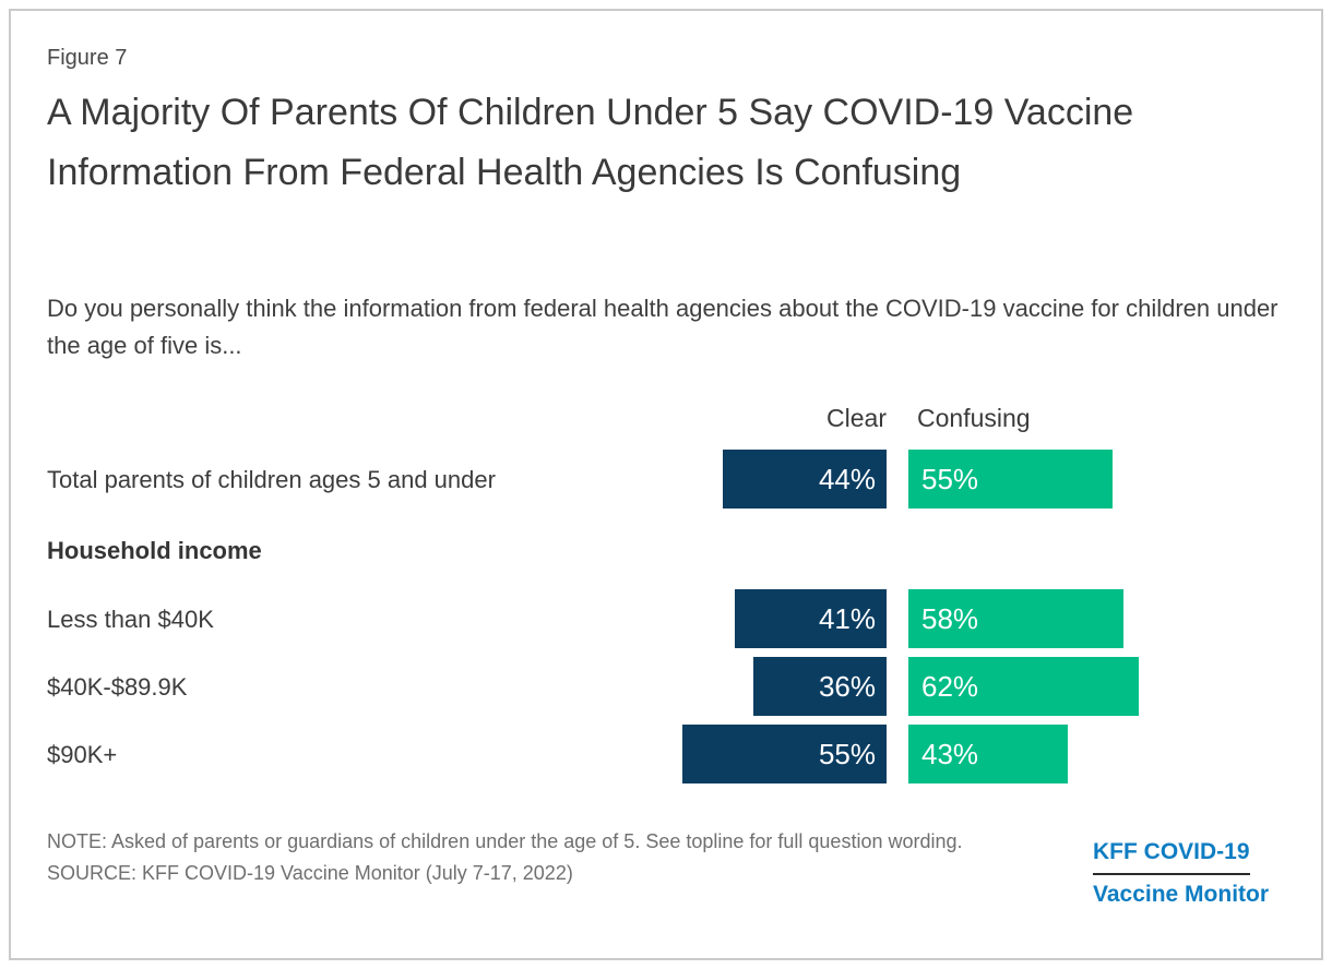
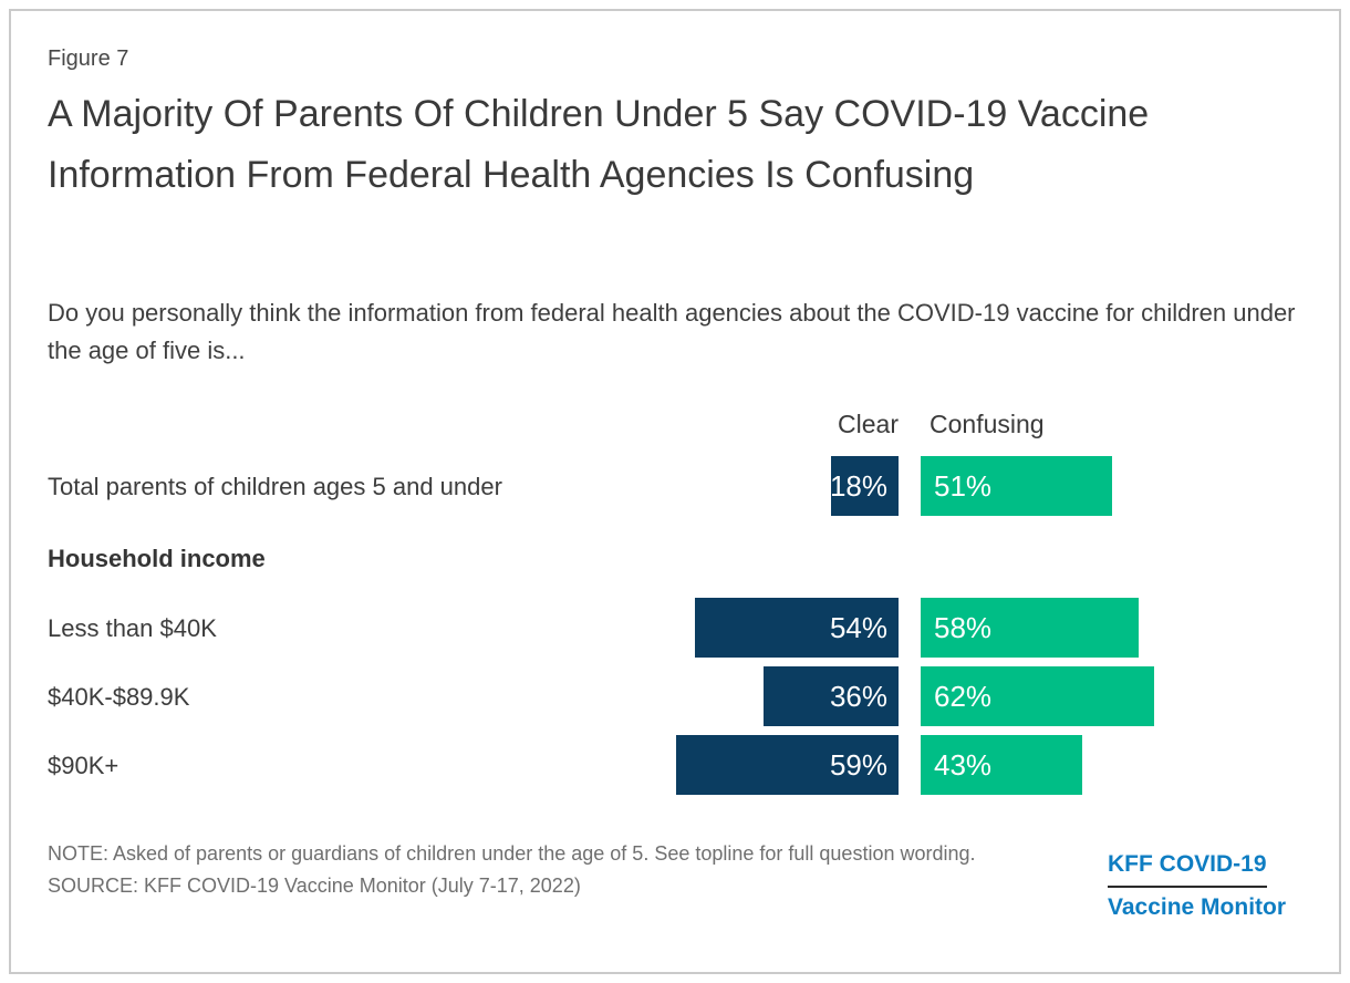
Clear/Total parents of children ages 5 and under: 44% -> 18%
Confusing/Total parents of children ages 5 and under: 55% -> 51%
Clear/Less than $40K: 41% -> 54%
Clear/$90K+: 55% -> 59%
